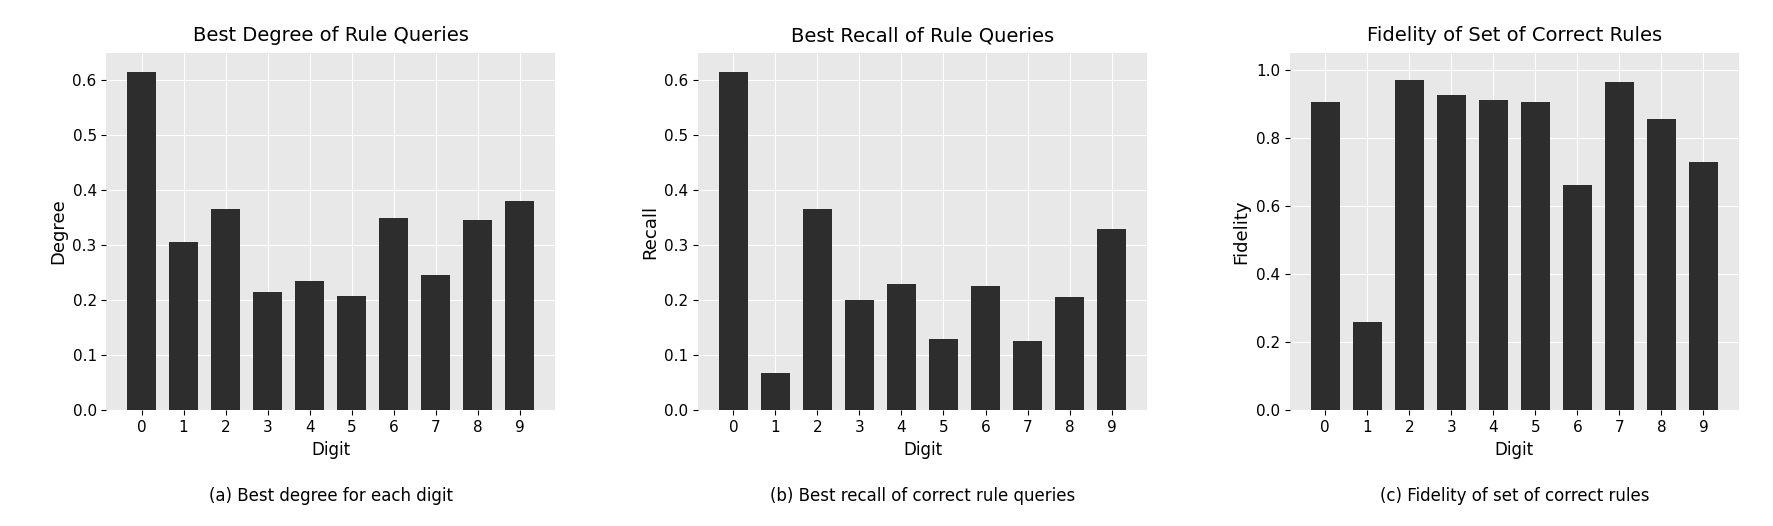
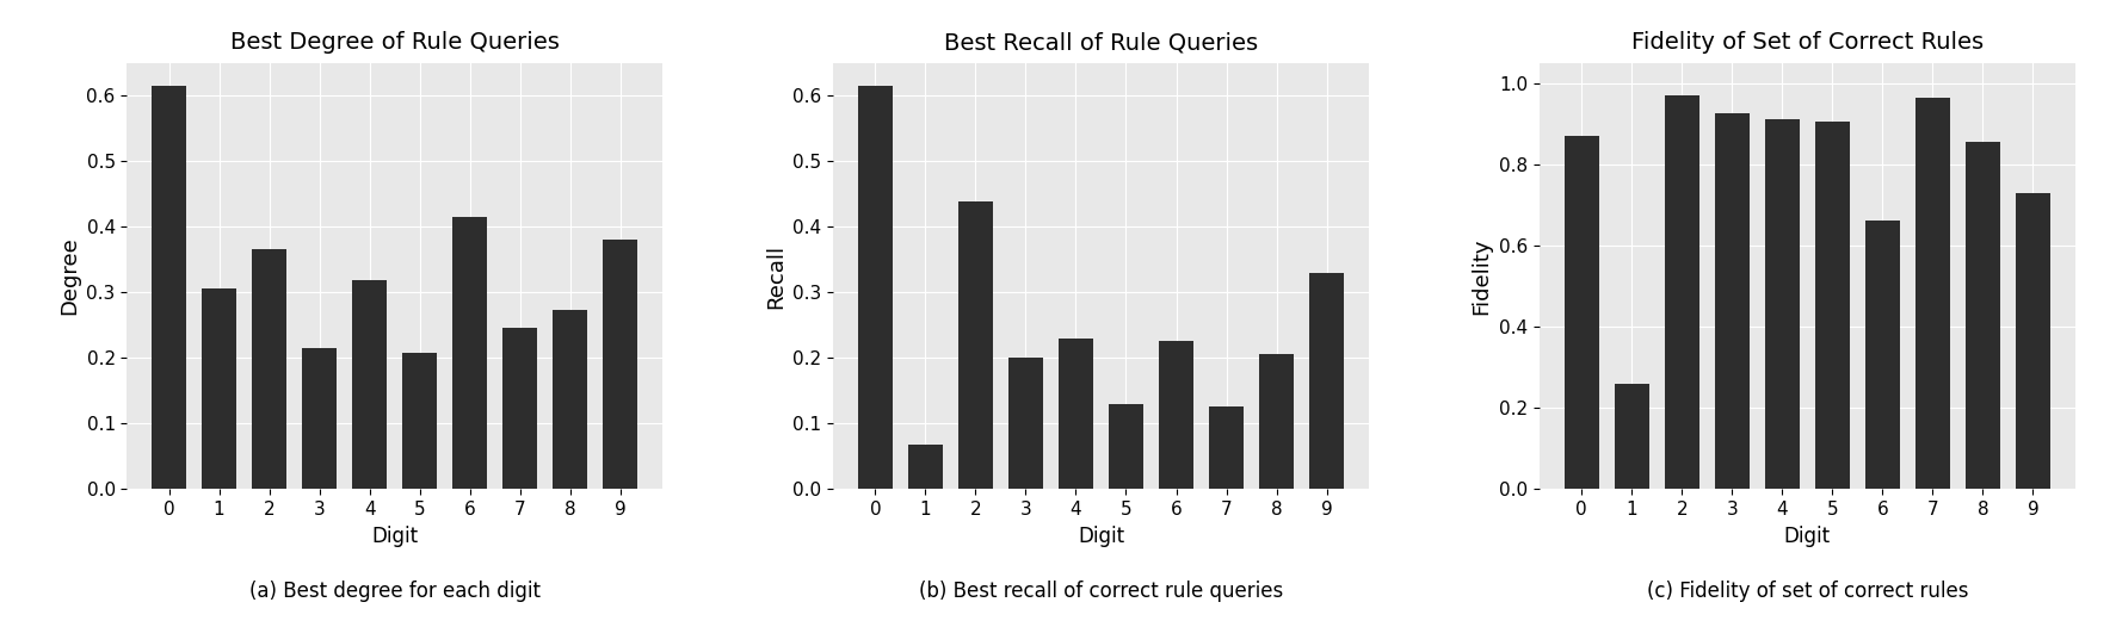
Best Degree of Rule Queries/4: 0.235 -> 0.318
Best Degree of Rule Queries/6: 0.350 -> 0.414
Best Degree of Rule Queries/8: 0.345 -> 0.274
Best Recall of Rule Queries/2: 0.365 -> 0.438
Fidelity of Set of Correct Rules/0: 0.905 -> 0.870
